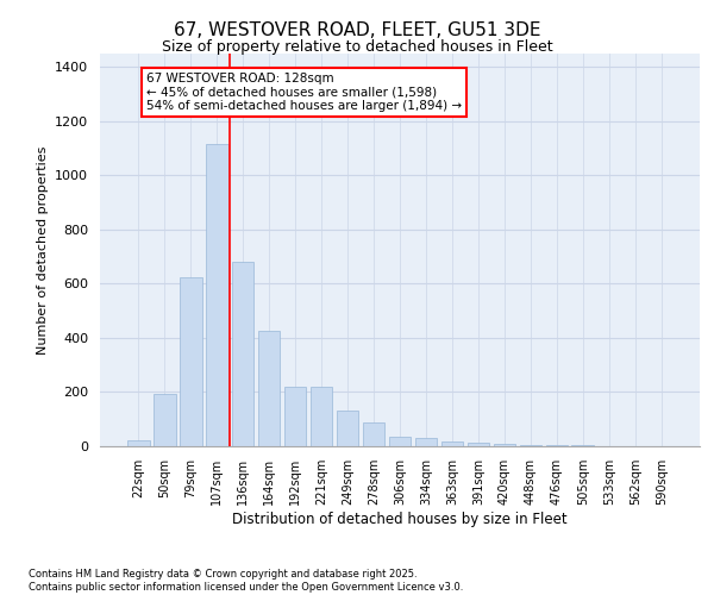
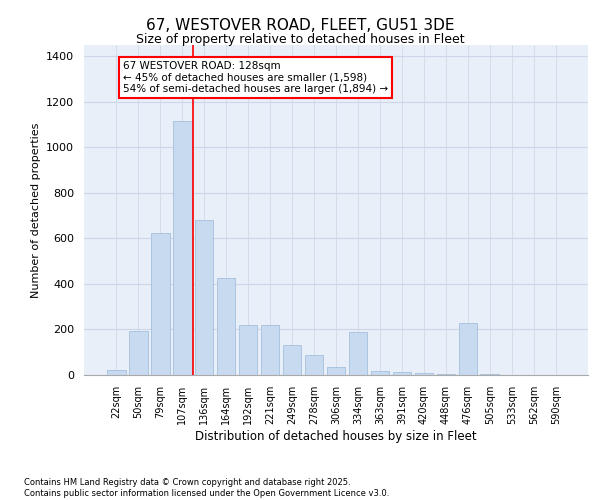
334sqm: 30 -> 190
476sqm: 5 -> 230
